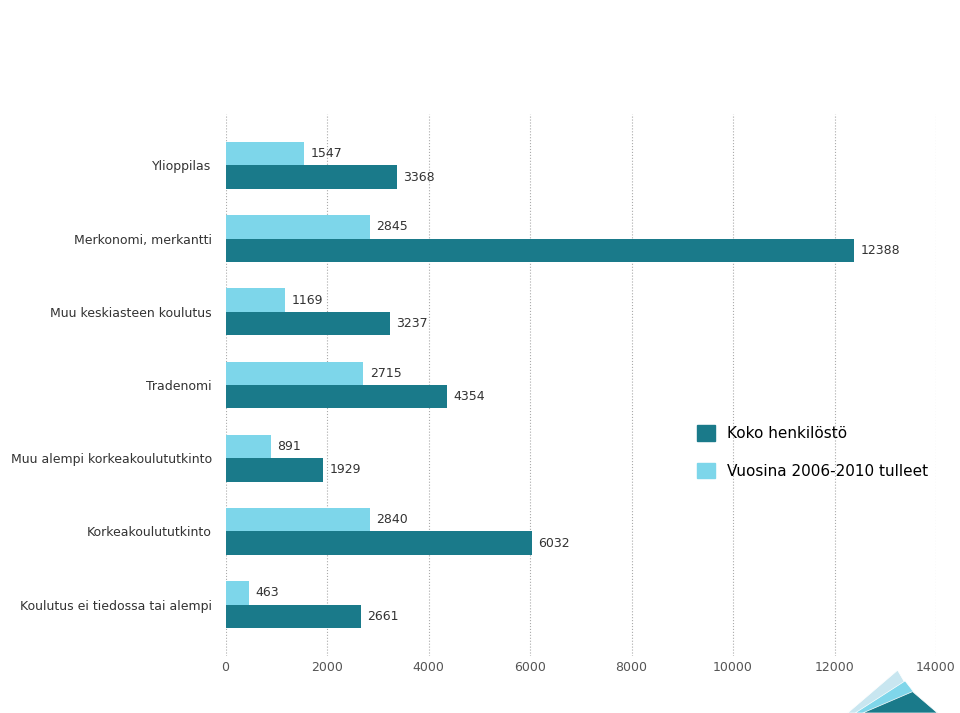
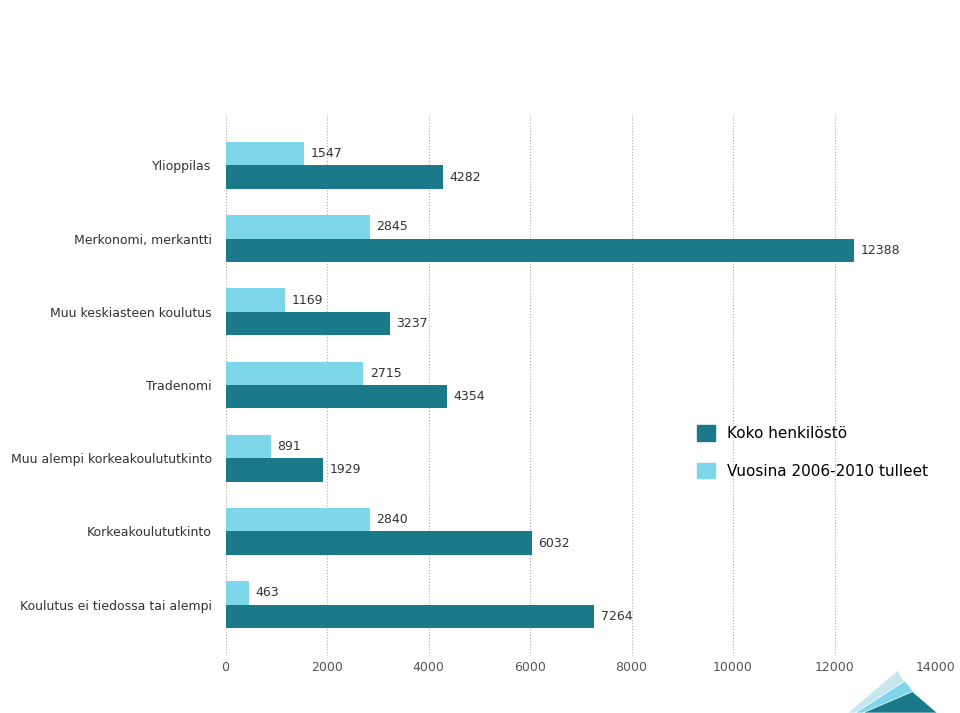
Koko henkilöstö/Ylioppilas: 3368 -> 4282
Koko henkilöstö/Koulutus ei tiedossa tai alempi: 2661 -> 7264
